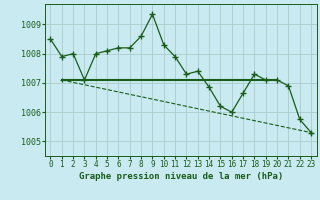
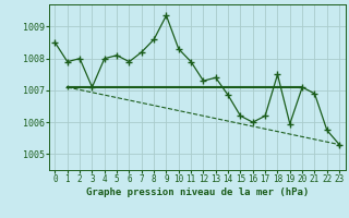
6: 1008.20 -> 1007.90
17: 1006.65 -> 1006.20
18: 1007.30 -> 1007.50
19: 1007.10 -> 1005.95
